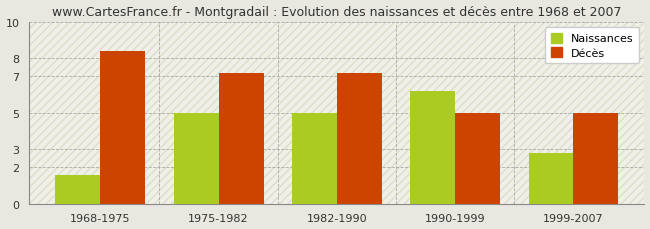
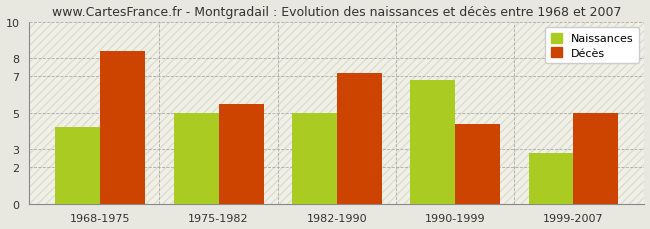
Naissances/1968-1975: 1.6 -> 4.2
Décès/1975-1982: 7.2 -> 5.5
Naissances/1990-1999: 6.2 -> 6.8
Décès/1990-1999: 5.0 -> 4.4
